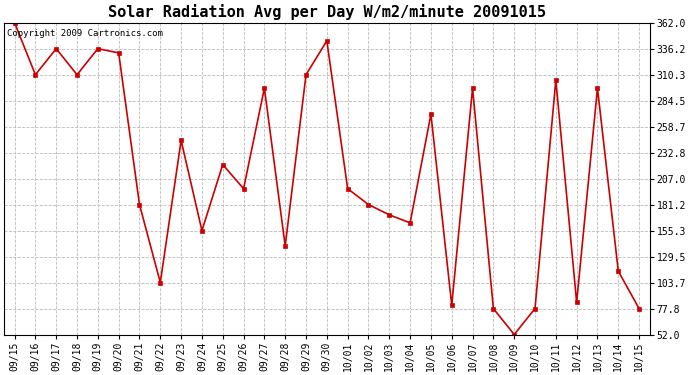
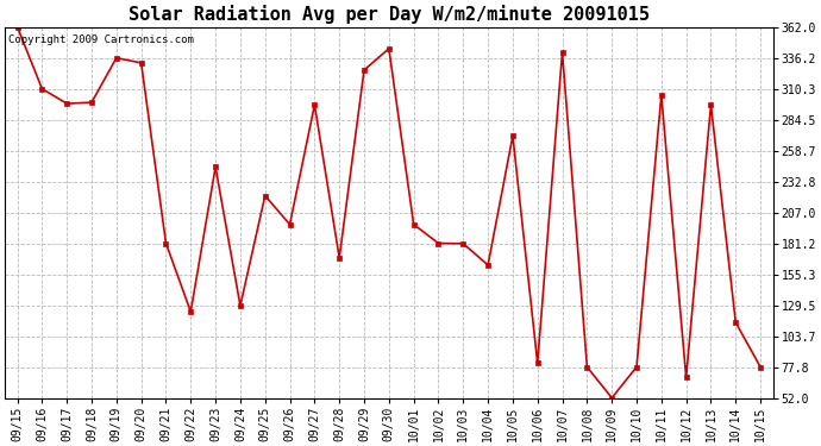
09/17: 336 -> 298
09/18: 310 -> 299
09/22: 104 -> 124
09/24: 155 -> 129
09/28: 140 -> 169
09/29: 310 -> 326
10/03: 171 -> 181
10/07: 297 -> 341
10/12: 84 -> 69
